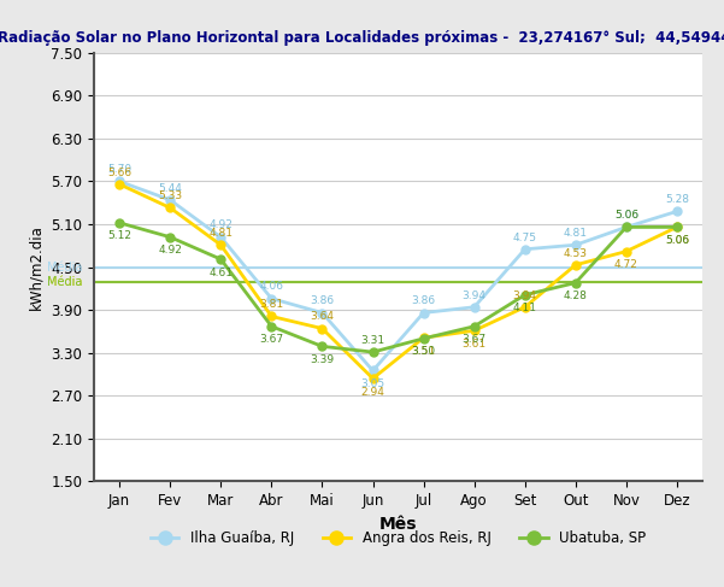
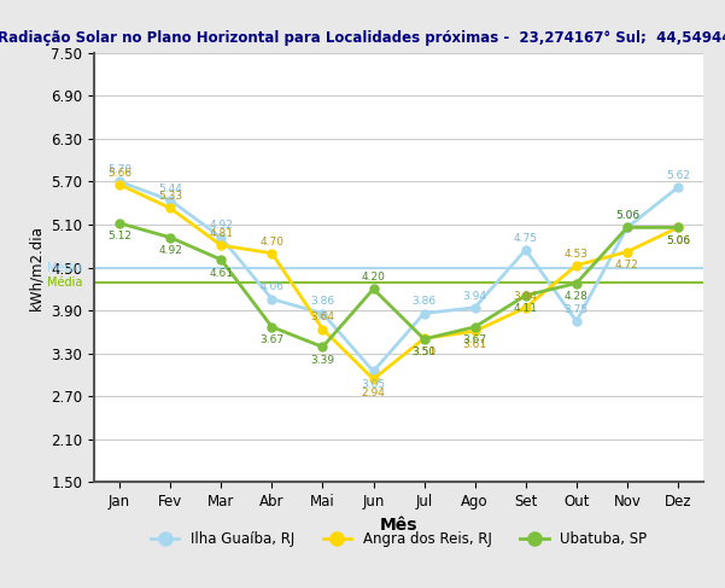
Angra dos Reis, RJ/Abr: 3.81 -> 4.70
Ubatuba, SP/Jun: 3.31 -> 4.20
Ilha Guaíba, RJ/Out: 4.81 -> 3.75
Ilha Guaíba, RJ/Dez: 5.28 -> 5.62
